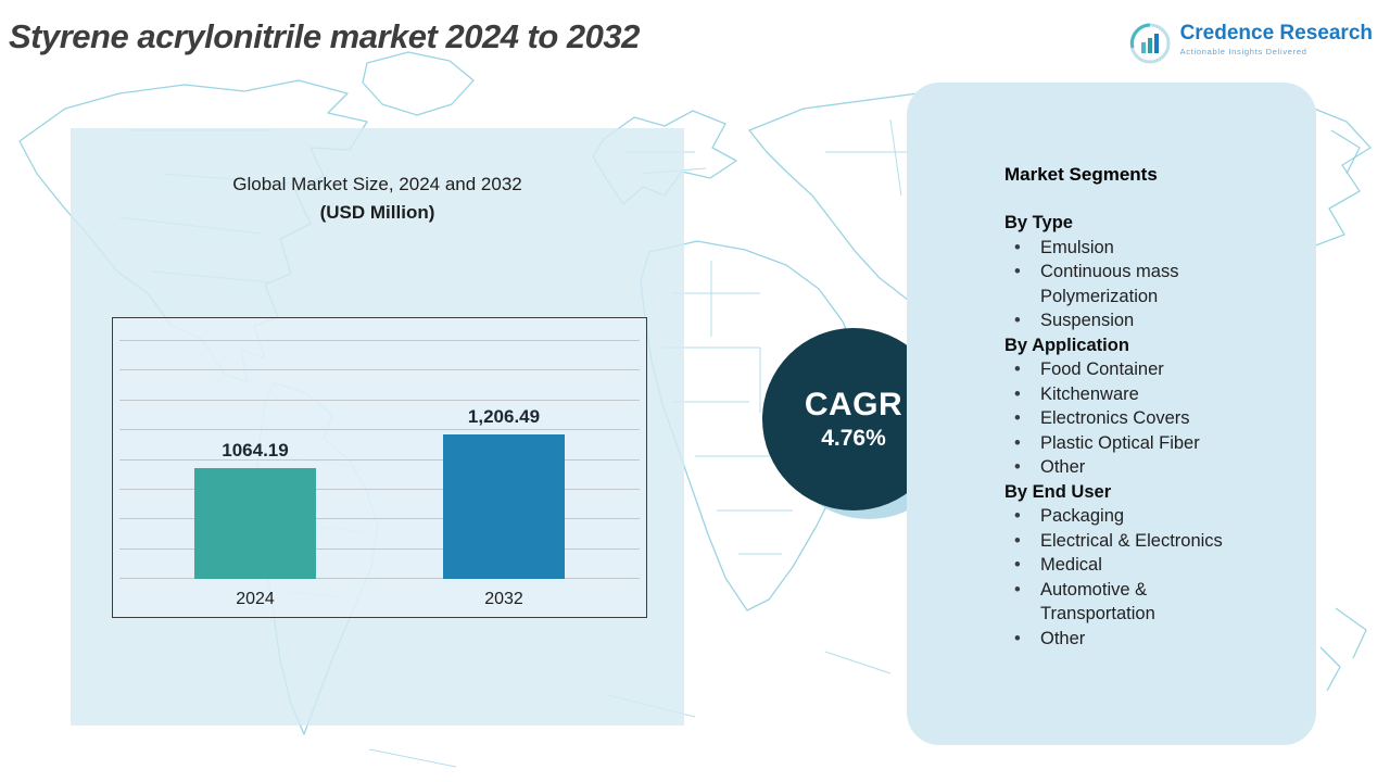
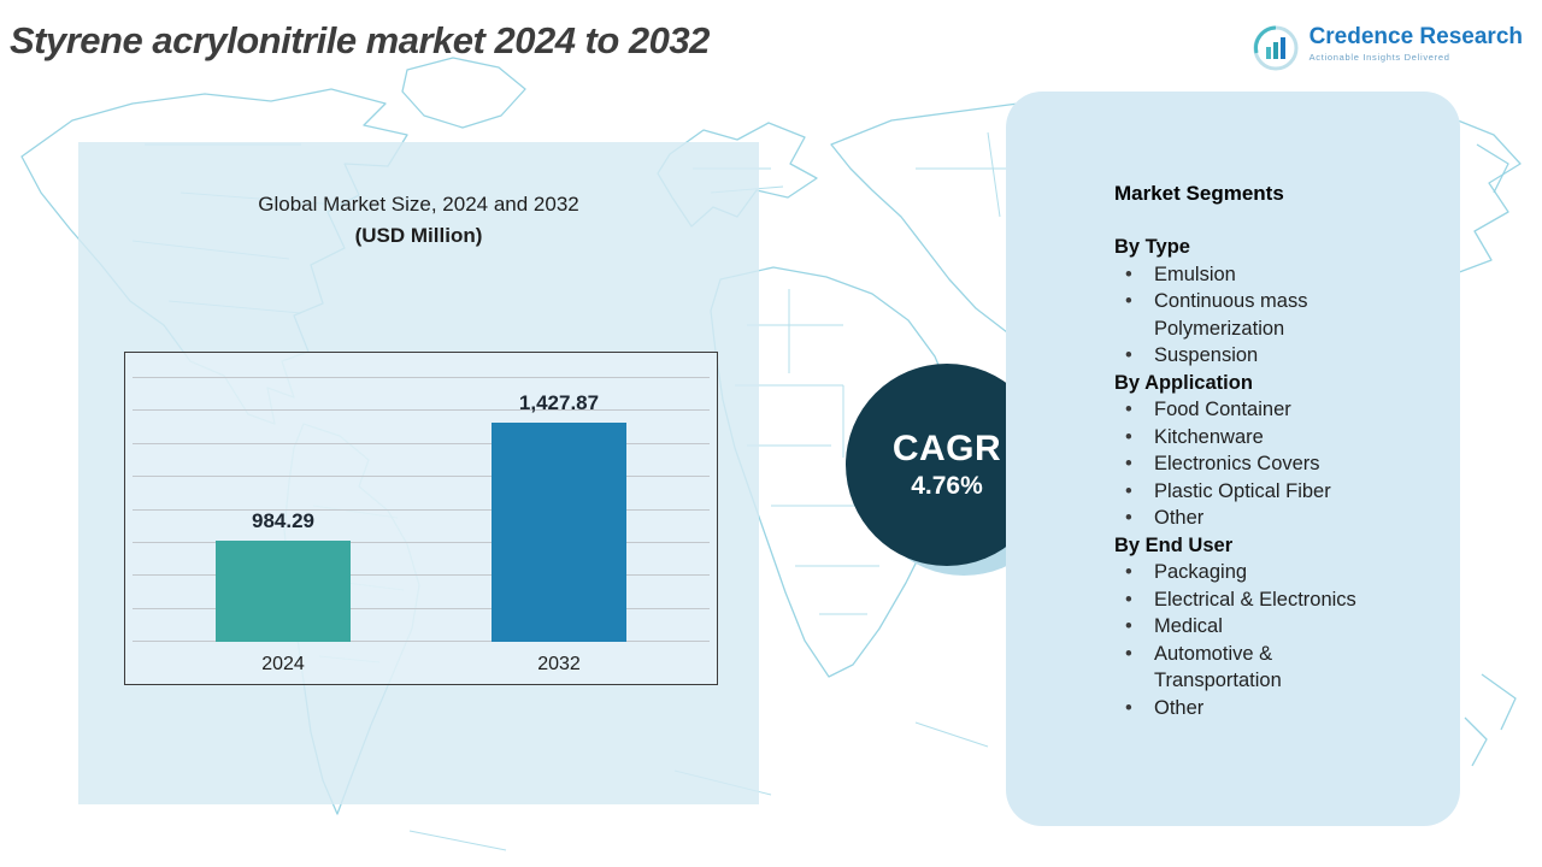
2024: 1064.19 -> 984.29
2032: 1,206.49 -> 1,427.87
